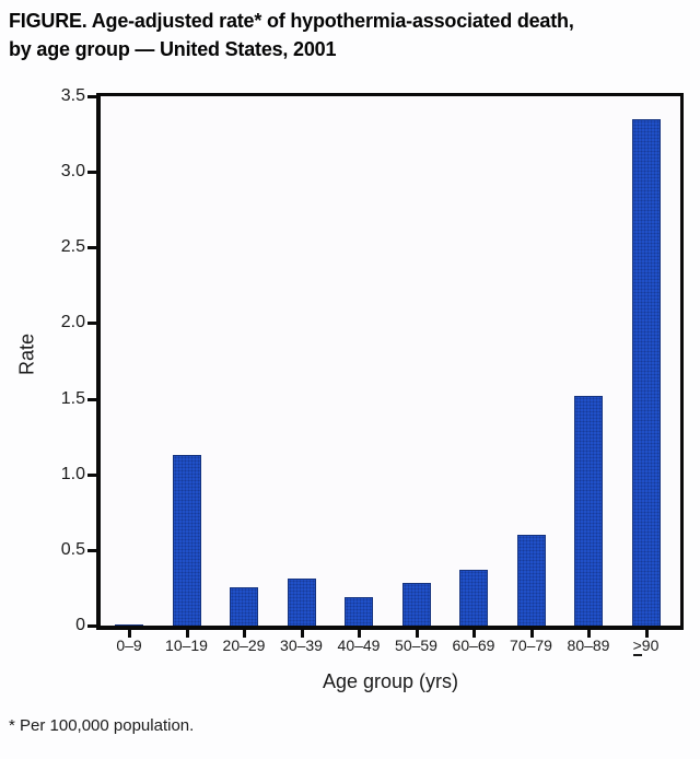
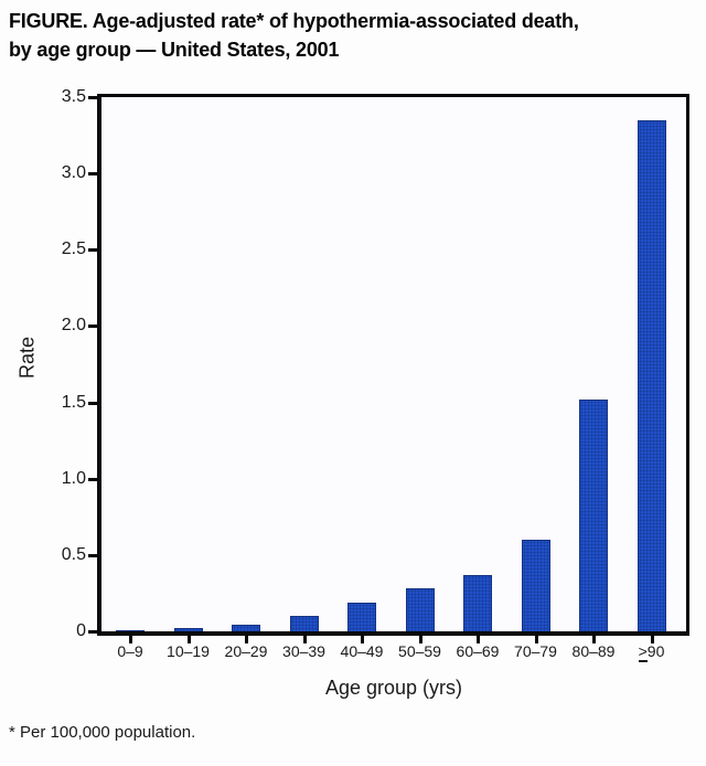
10–19: 1.13 -> 0.02
20–29: 0.25 -> 0.04
30–39: 0.31 -> 0.10
